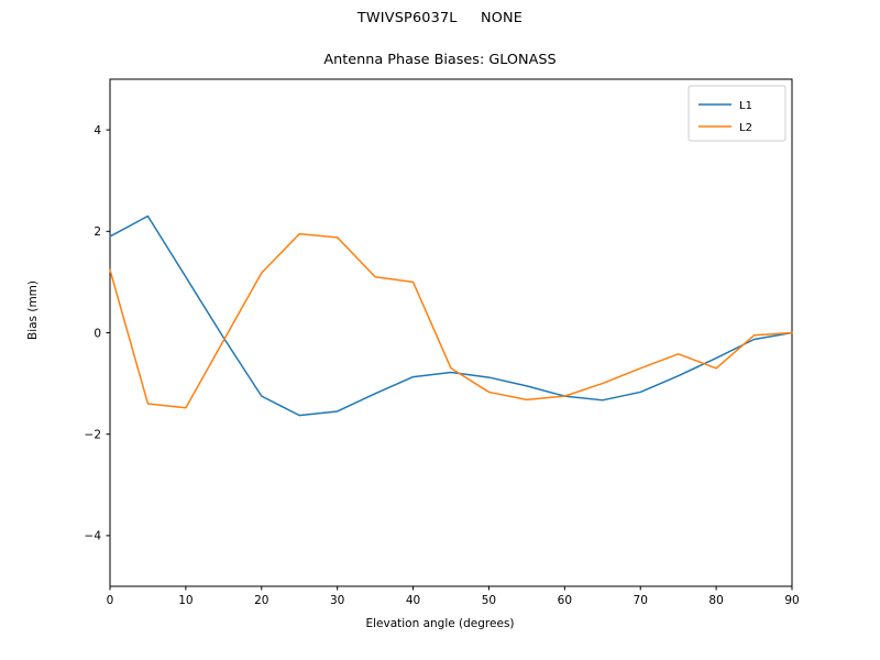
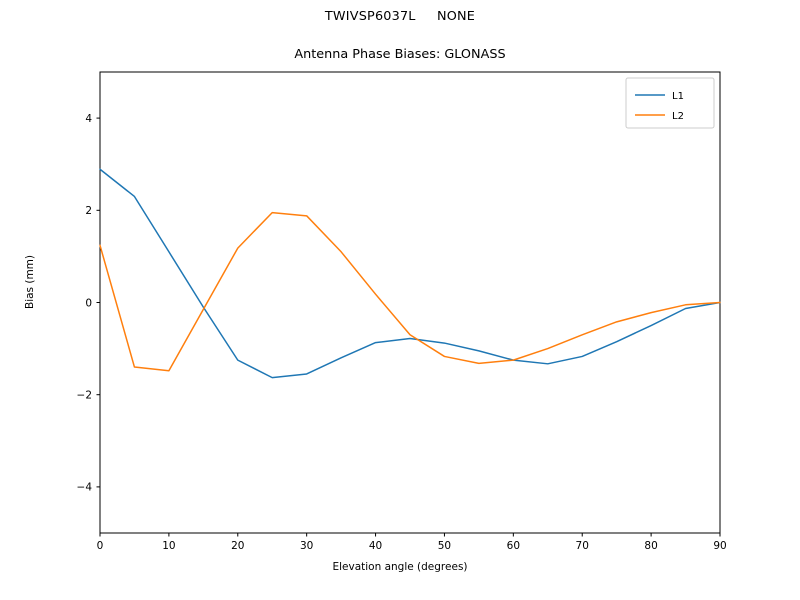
L1/0: 1.9 -> 2.9
L2/40: 1.0 -> 0.2
L2/80: -0.7 -> -0.2
